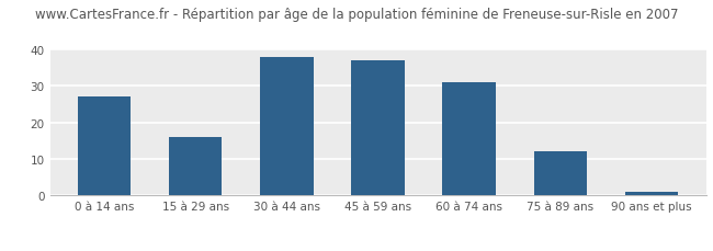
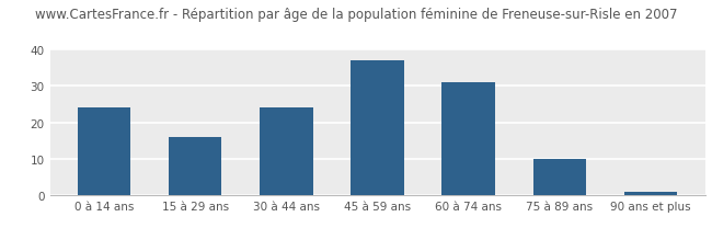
0 à 14 ans: 27 -> 24
30 à 44 ans: 38 -> 24
75 à 89 ans: 12 -> 10
